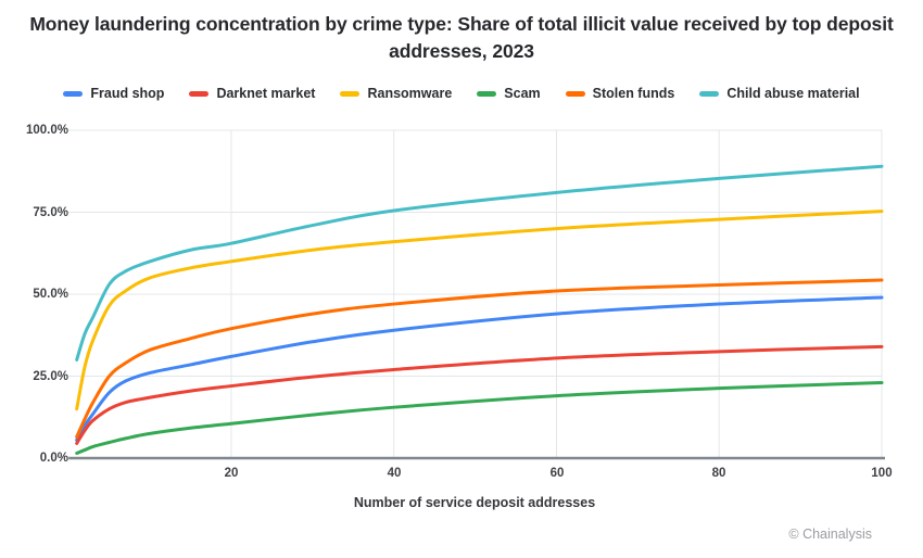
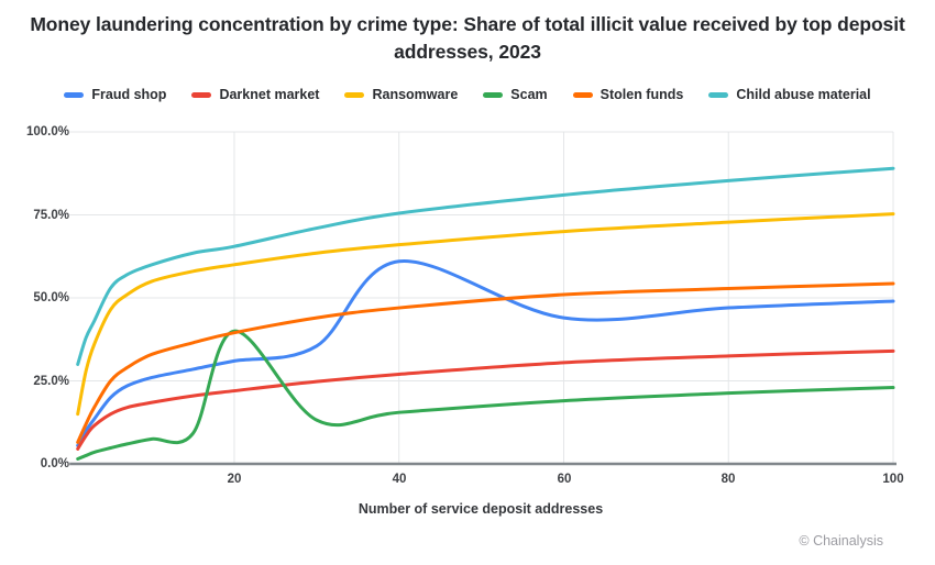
Scam/20: 10% -> 40%
Fraud shop/40: 39% -> 61%
